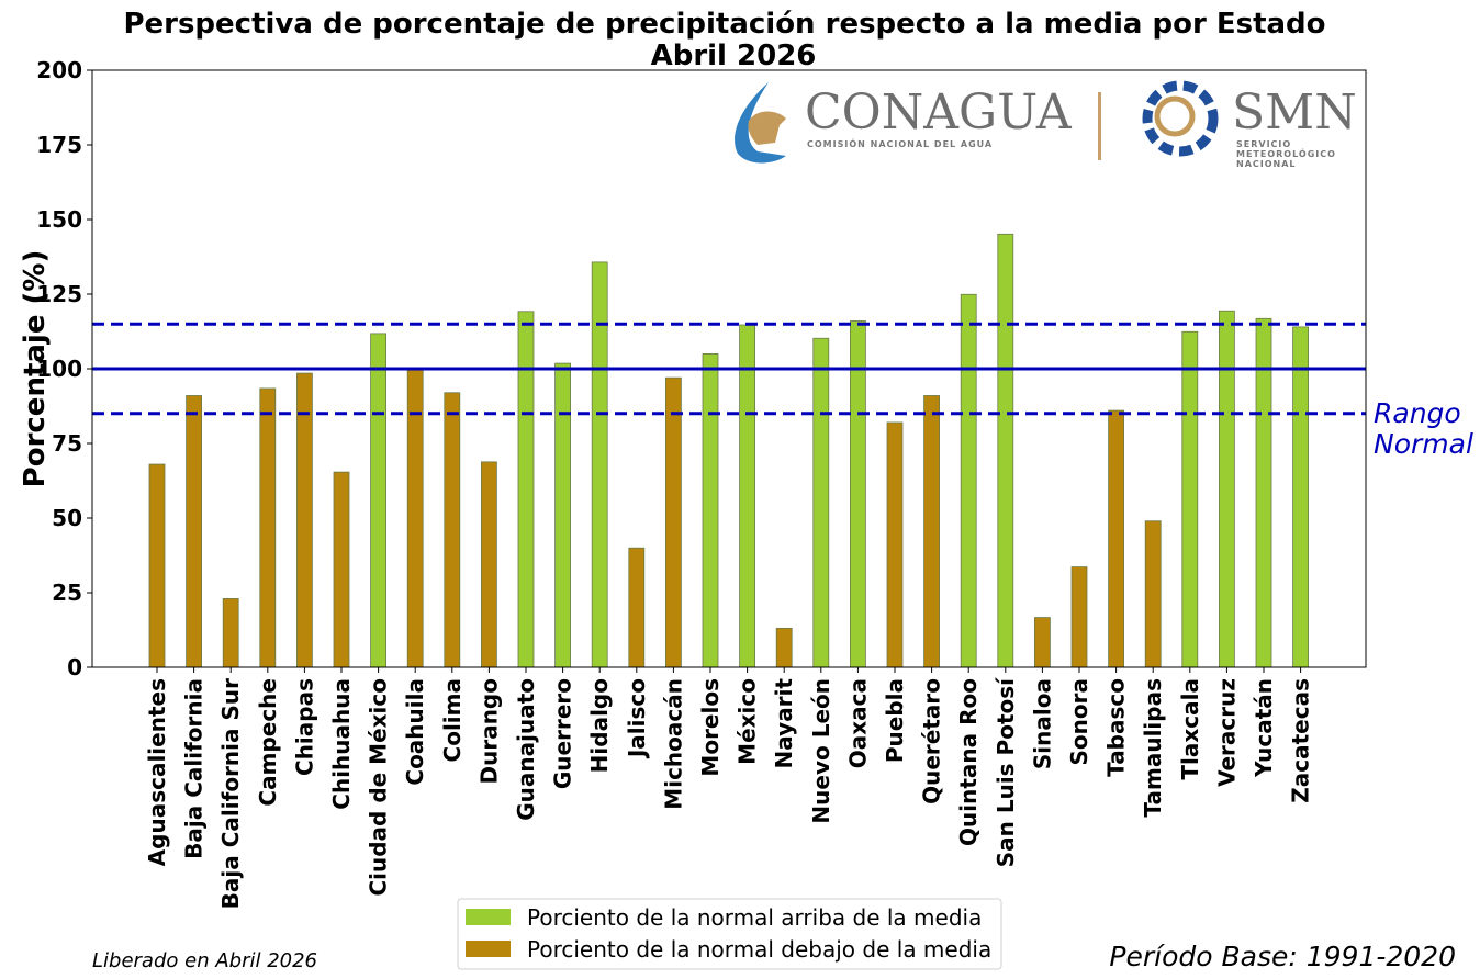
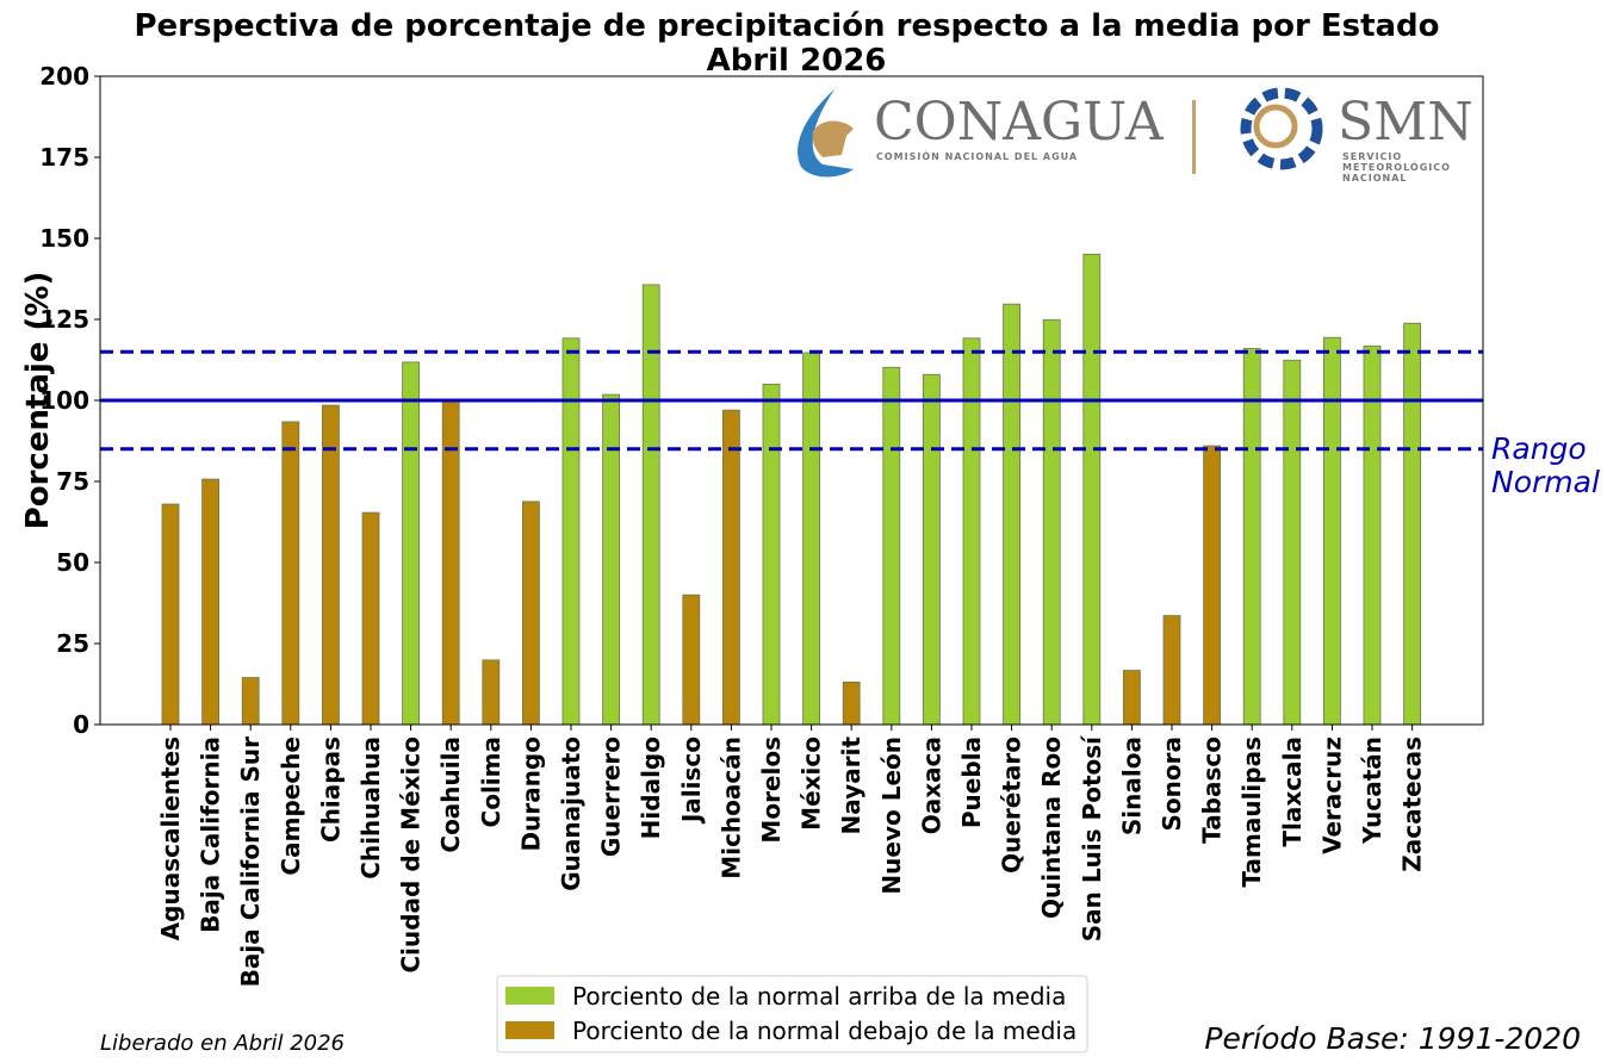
Baja California: 91 -> 76
Baja California Sur: 23 -> 14
Colima: 92 -> 20
Oaxaca: 116 -> 108
Puebla: 82 -> 119
Querétaro: 91 -> 130
Tamaulipas: 49 -> 116
Zacatecas: 114 -> 124
